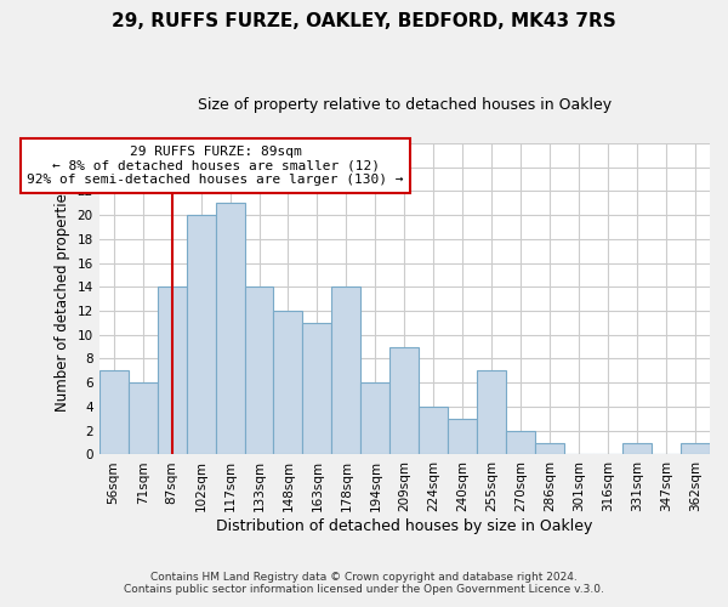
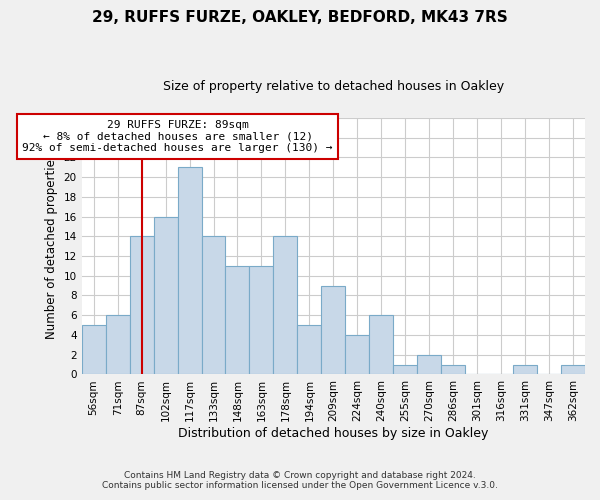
56sqm: 7 -> 5
102sqm: 20 -> 16
148sqm: 12 -> 11
194sqm: 6 -> 5
240sqm: 3 -> 6
255sqm: 7 -> 1
